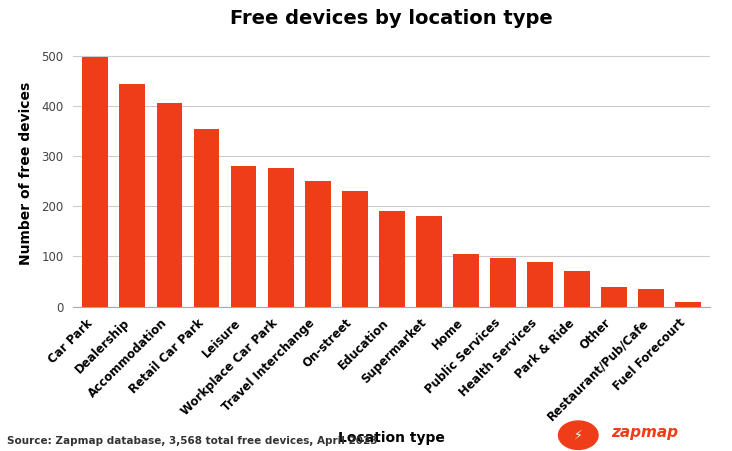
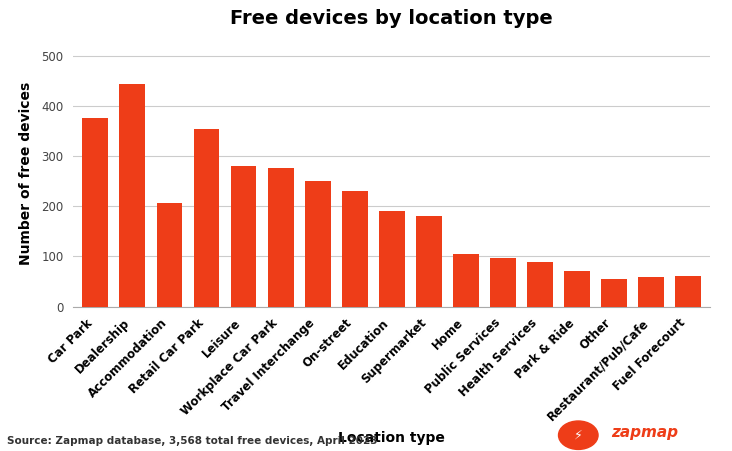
Car Park: 498 -> 376
Accommodation: 405 -> 206
Other: 40 -> 56
Restaurant/Pub/Cafe: 36 -> 60
Fuel Forecourt: 9 -> 62
